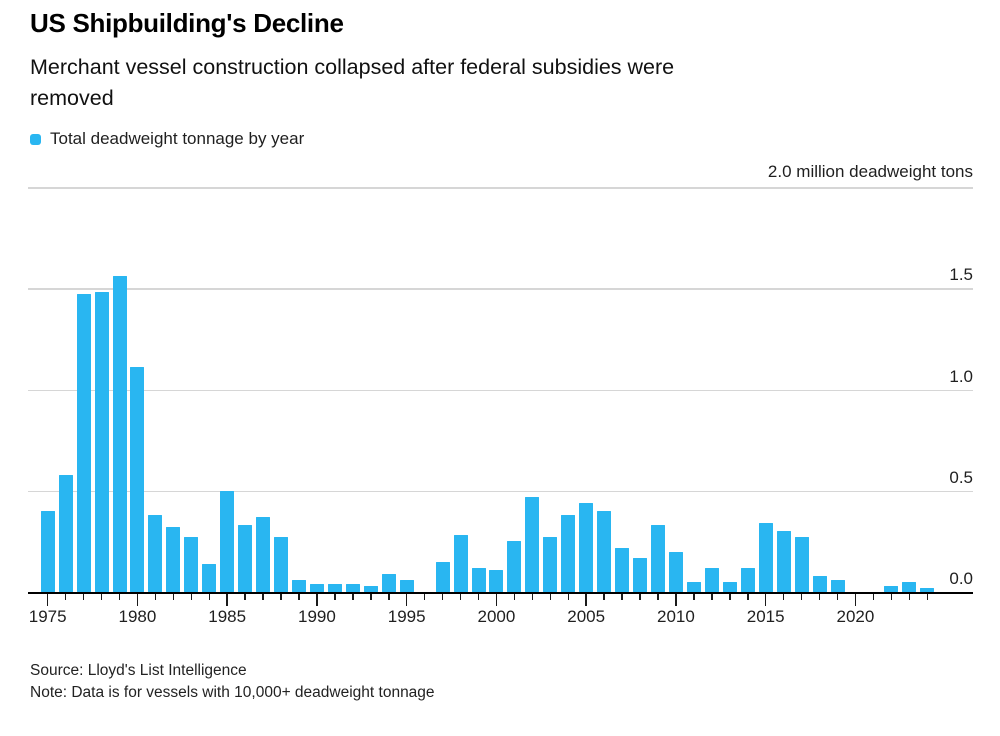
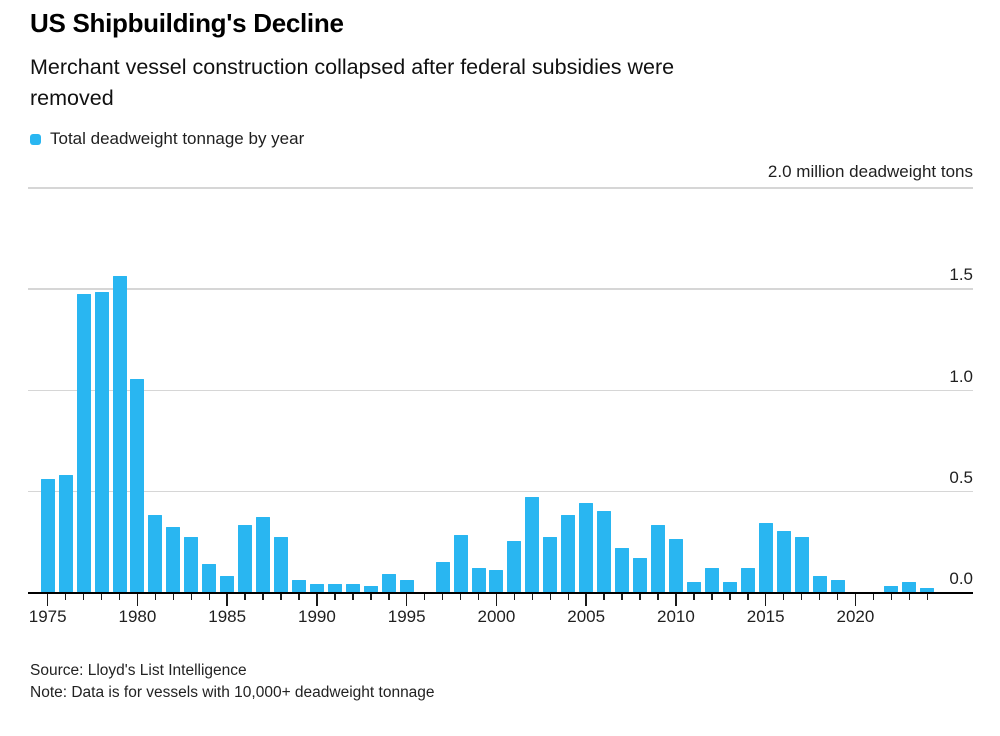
1975: 0.40 -> 0.56
1980: 1.11 -> 1.05
1985: 0.50 -> 0.08
2010: 0.20 -> 0.26
